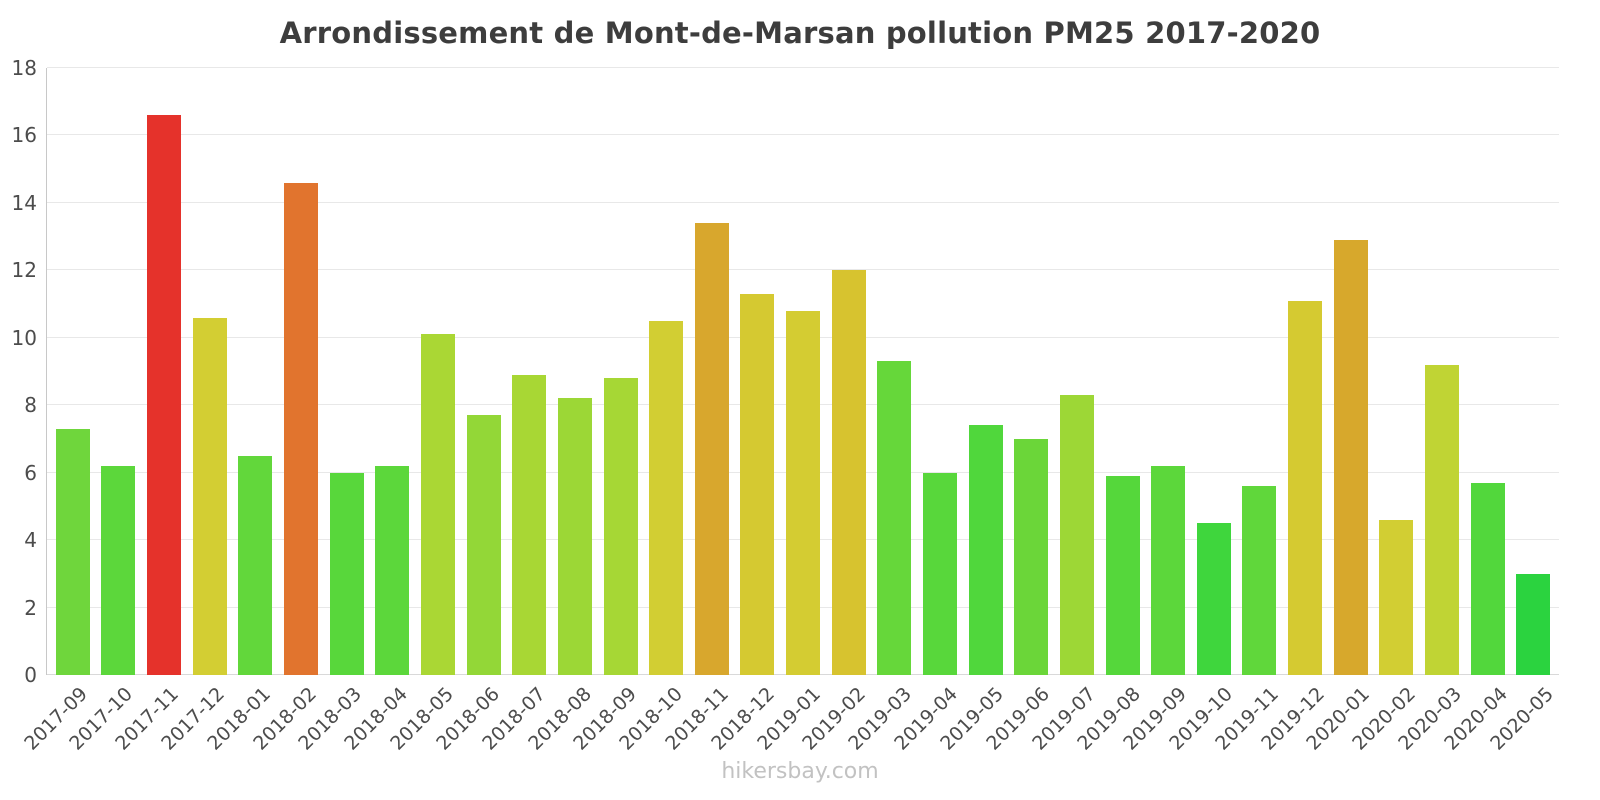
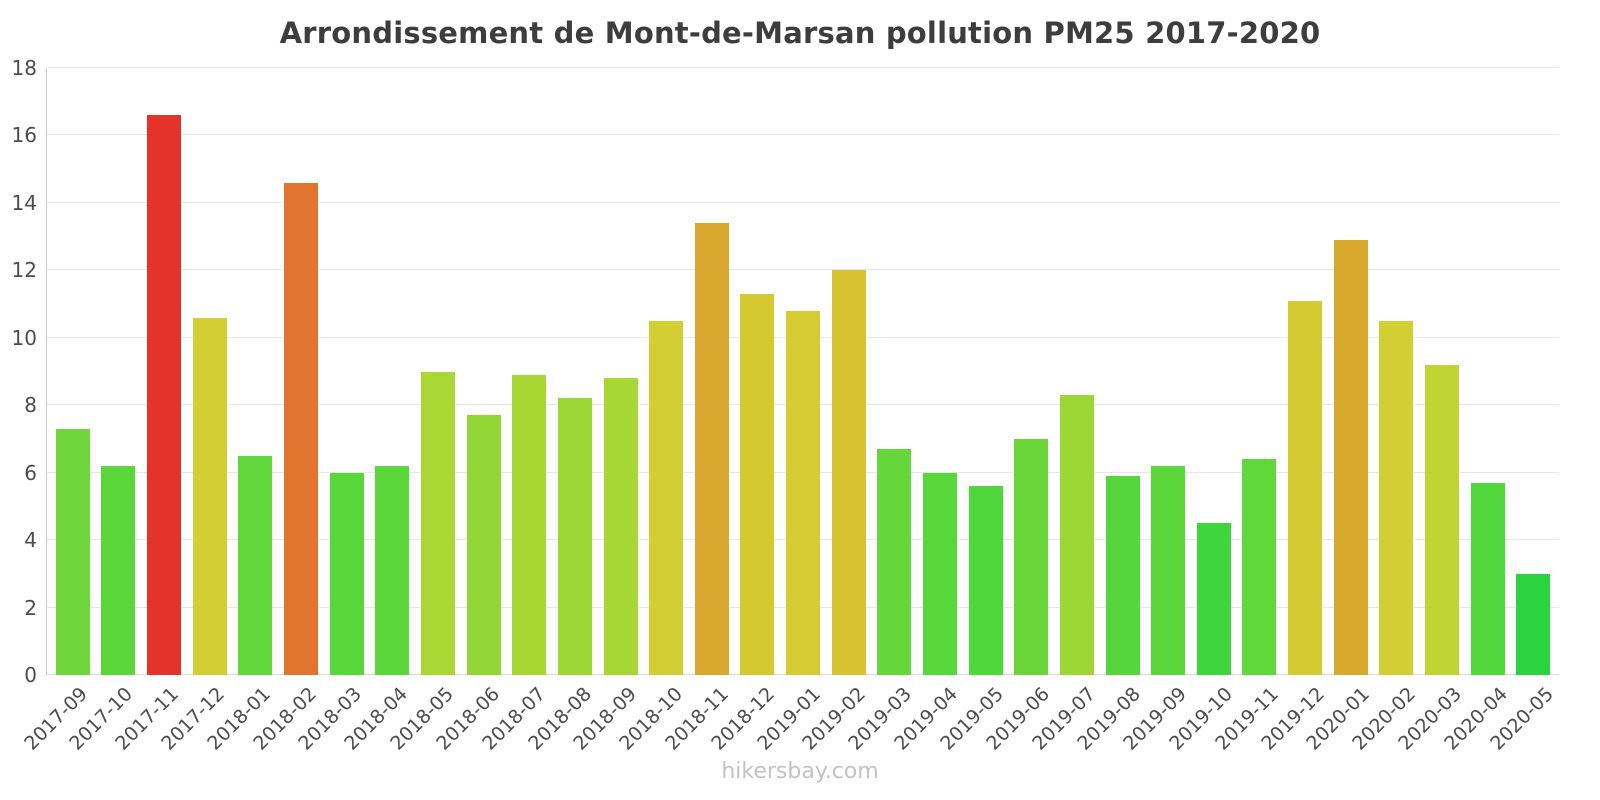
2018-05: 10.1 -> 9.0
2019-03: 9.3 -> 6.7
2019-05: 7.4 -> 5.6
2019-11: 5.6 -> 6.4
2020-02: 4.6 -> 10.5
